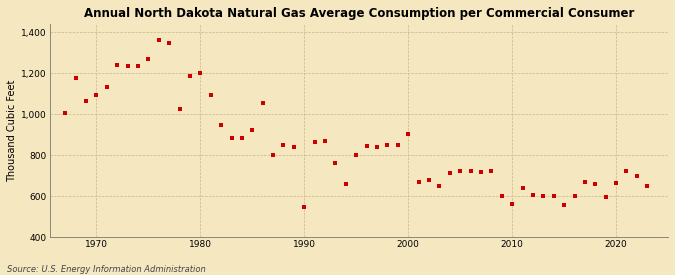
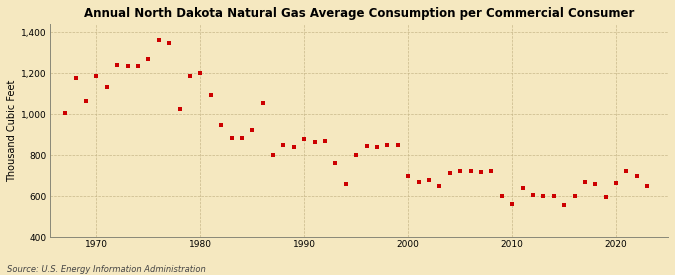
1970: 1,095 -> 1,185
1990: 545 -> 880
2000: 905 -> 700
